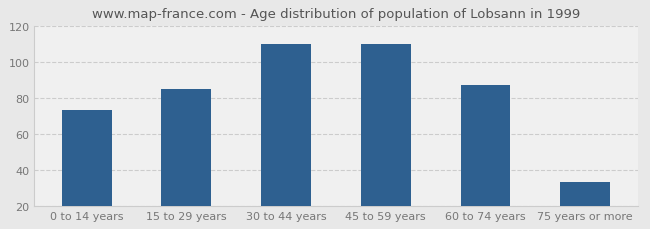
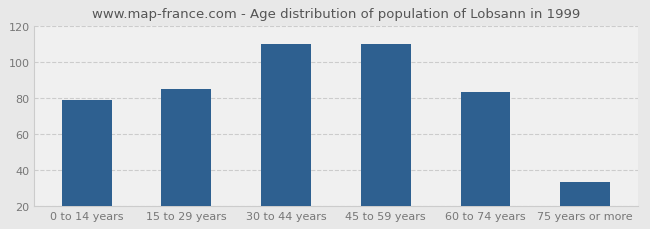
0 to 14 years: 73 -> 79
60 to 74 years: 87 -> 83
